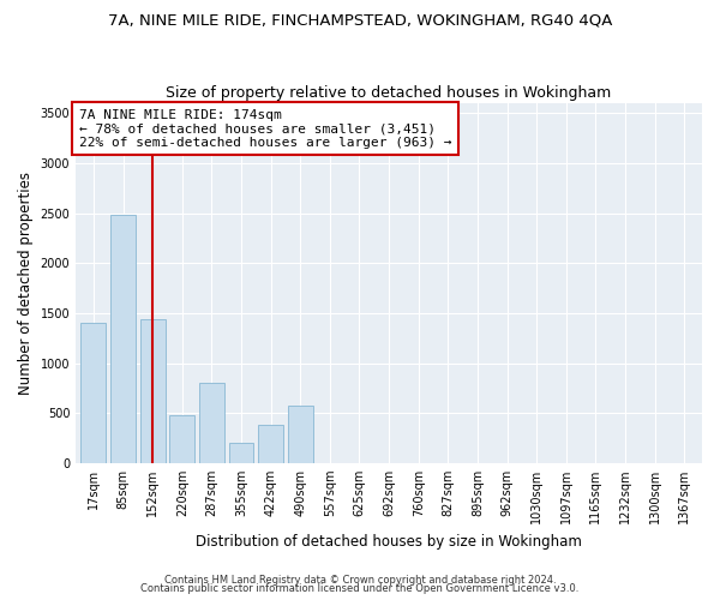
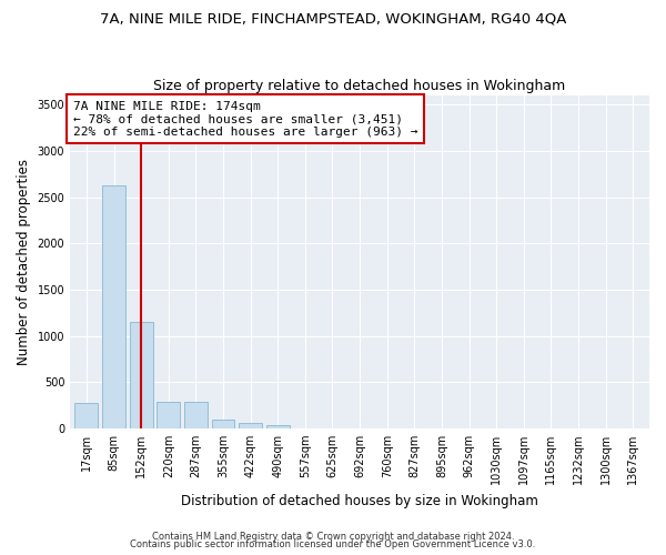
17sqm: 1400 -> 270
85sqm: 2480 -> 2630
152sqm: 1440 -> 1160
220sqm: 480 -> 280
287sqm: 800 -> 280
355sqm: 200 -> 90
422sqm: 380 -> 60
490sqm: 580 -> 40
